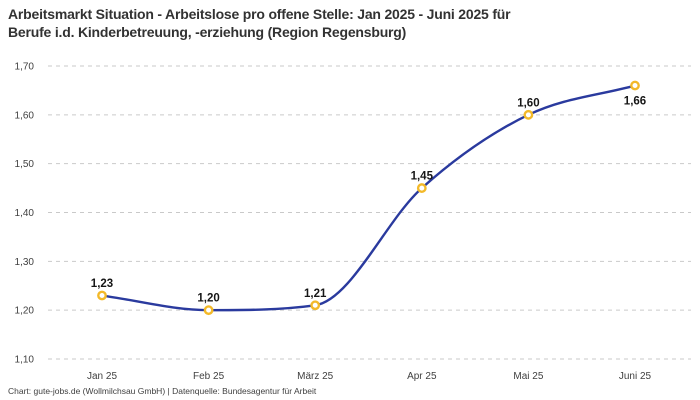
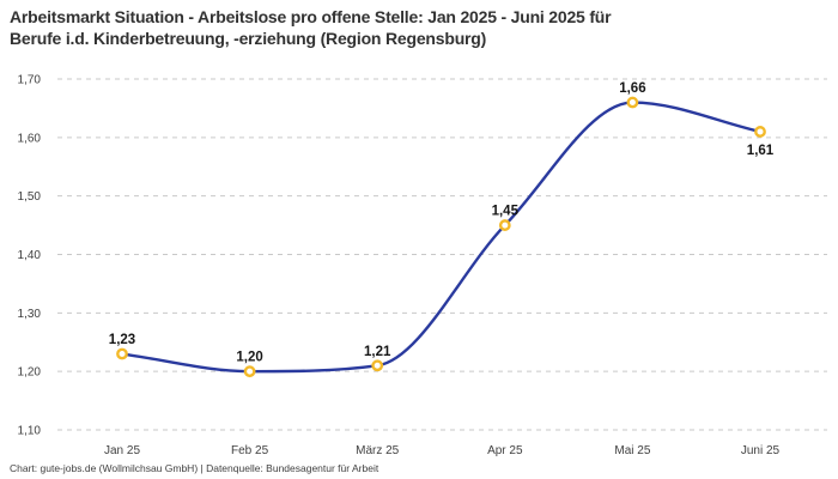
Mai 25: 1,60 -> 1,66
Juni 25: 1,66 -> 1,61
